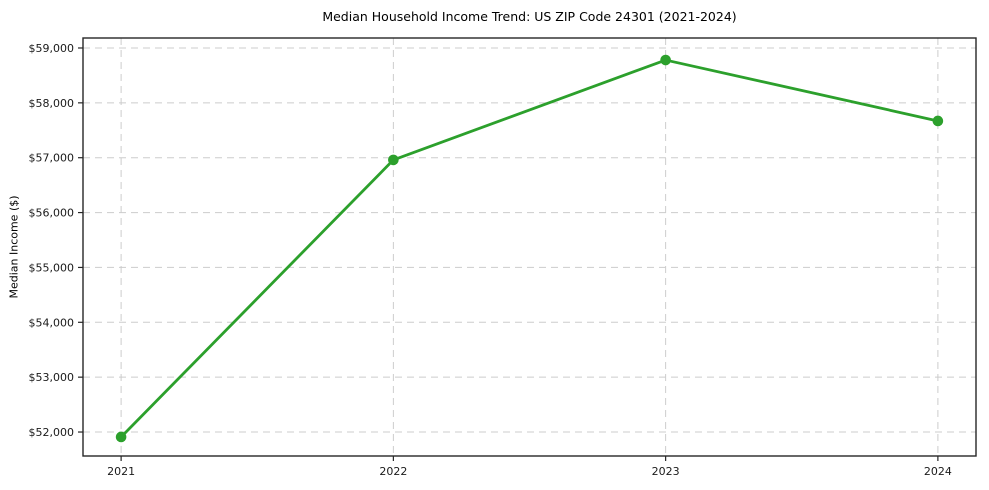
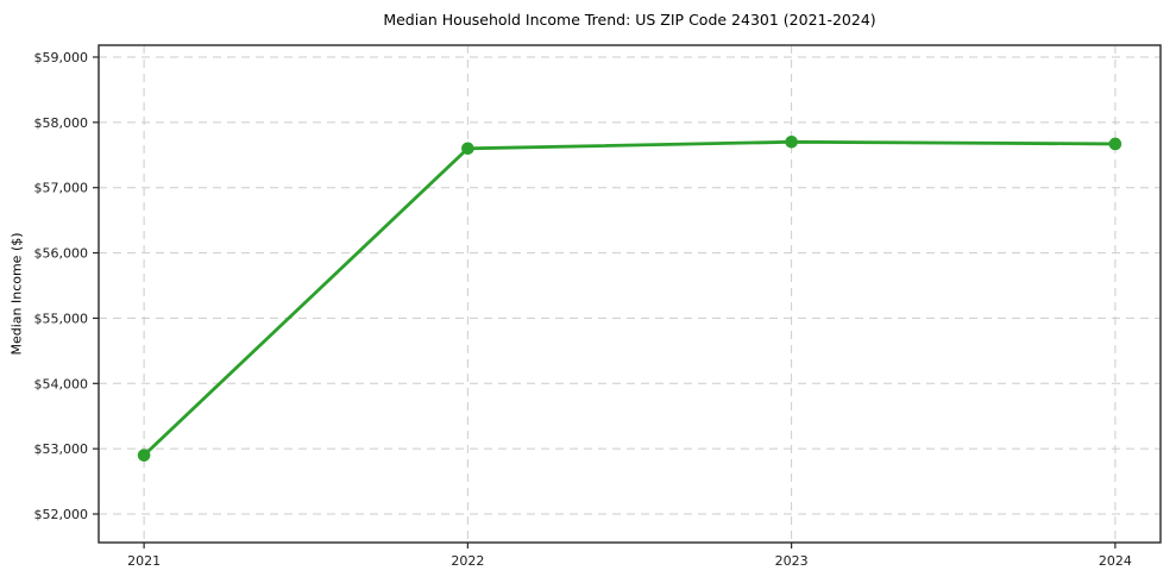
2021: $51900 -> $52900
2022: $57000 -> $57600
2023: $58800 -> $57700
